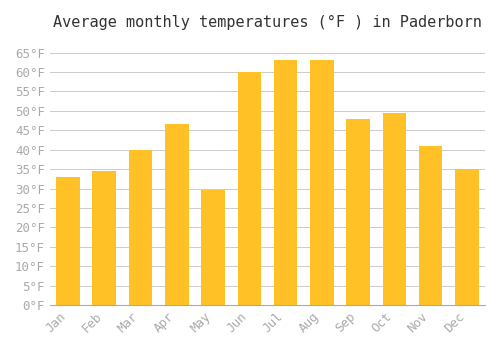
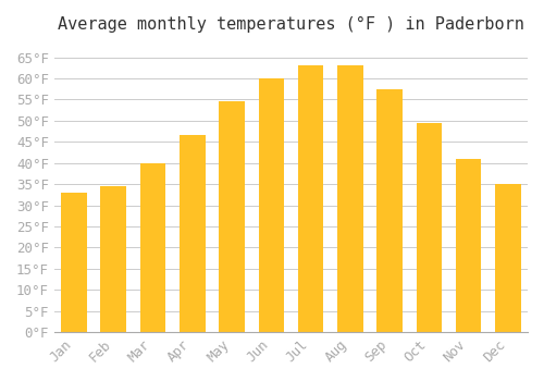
May: 29.5°F -> 54.5°F
Sep: 48.0°F -> 57.5°F
